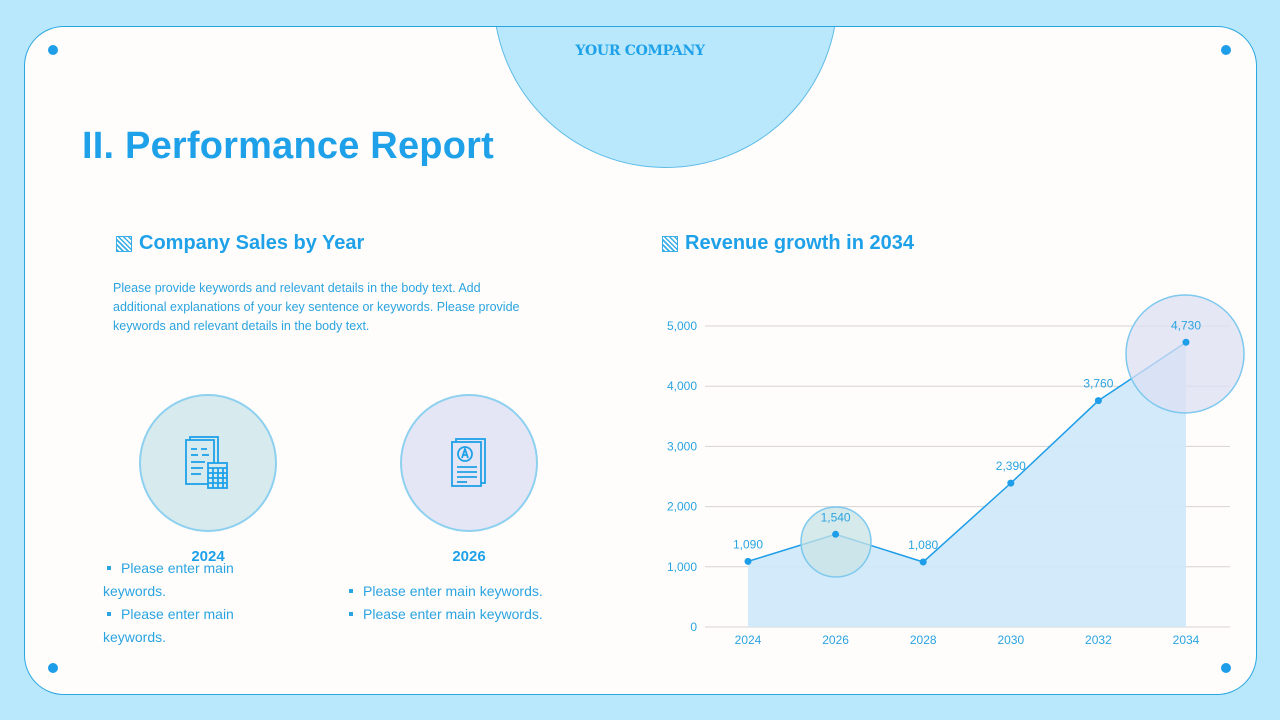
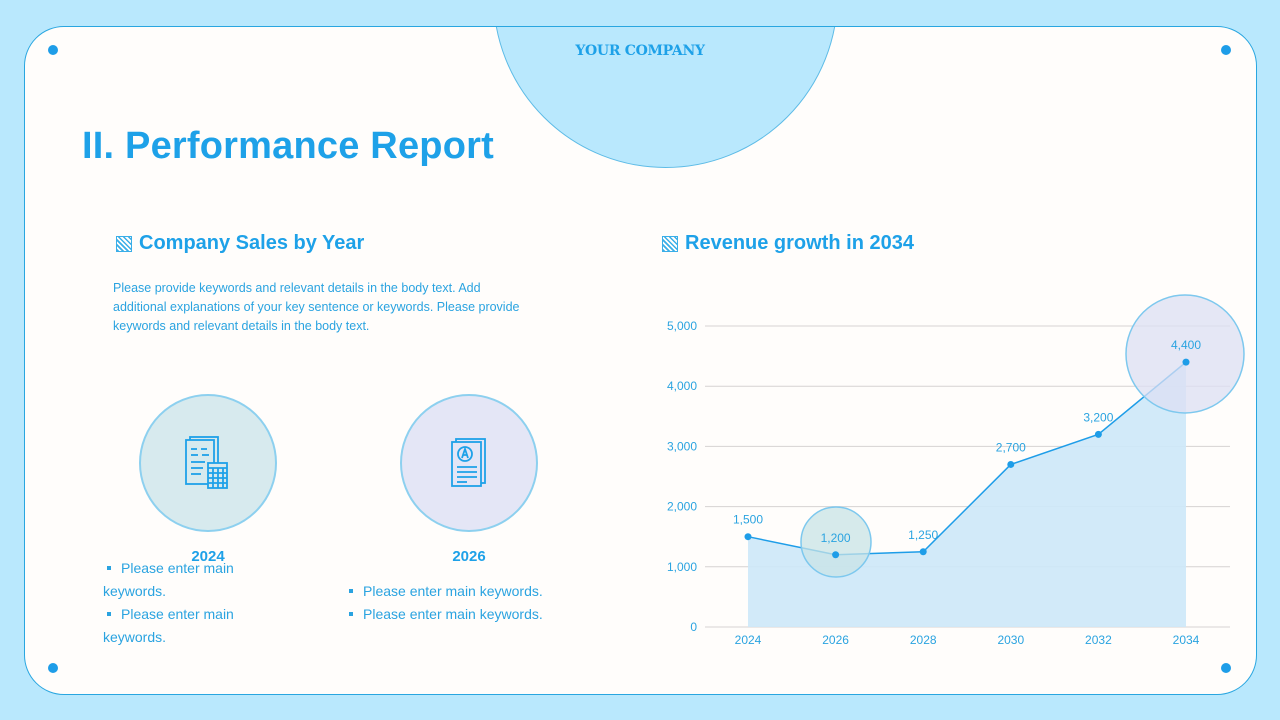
2024: 1,090 -> 1,500
2026: 1,540 -> 1,200
2028: 1,080 -> 1,250
2030: 2,390 -> 2,700
2032: 3,760 -> 3,200
2034: 4,730 -> 4,400
